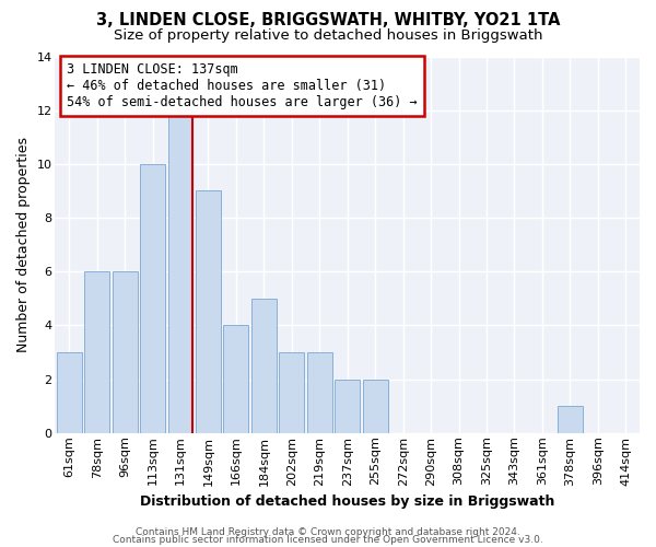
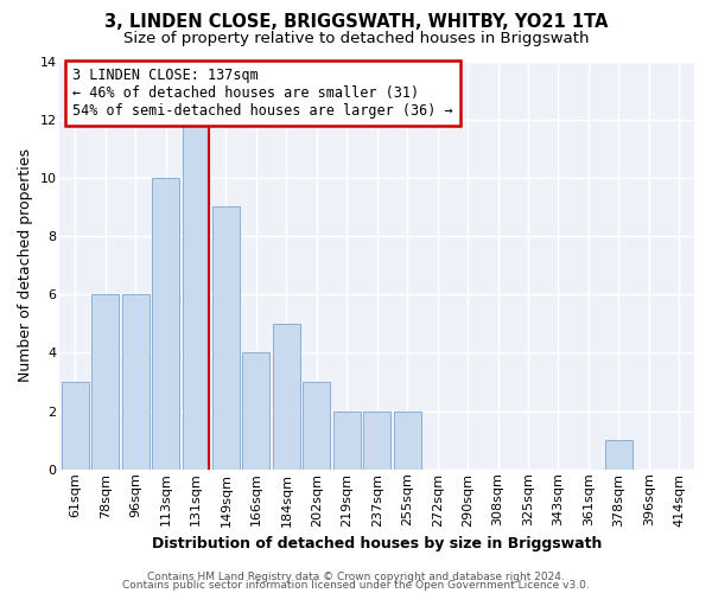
219sqm: 3 -> 2
